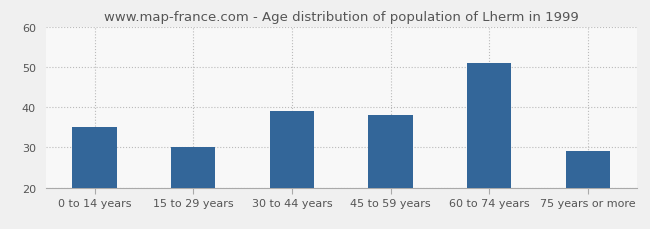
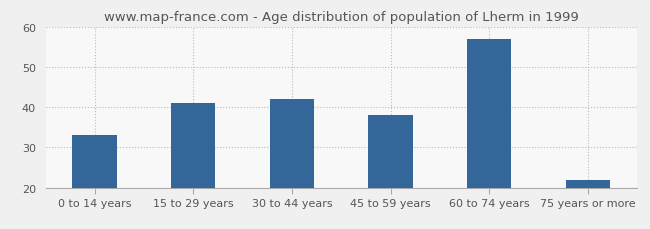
0 to 14 years: 35 -> 33
15 to 29 years: 30 -> 41
30 to 44 years: 39 -> 42
60 to 74 years: 51 -> 57
75 years or more: 29 -> 22
